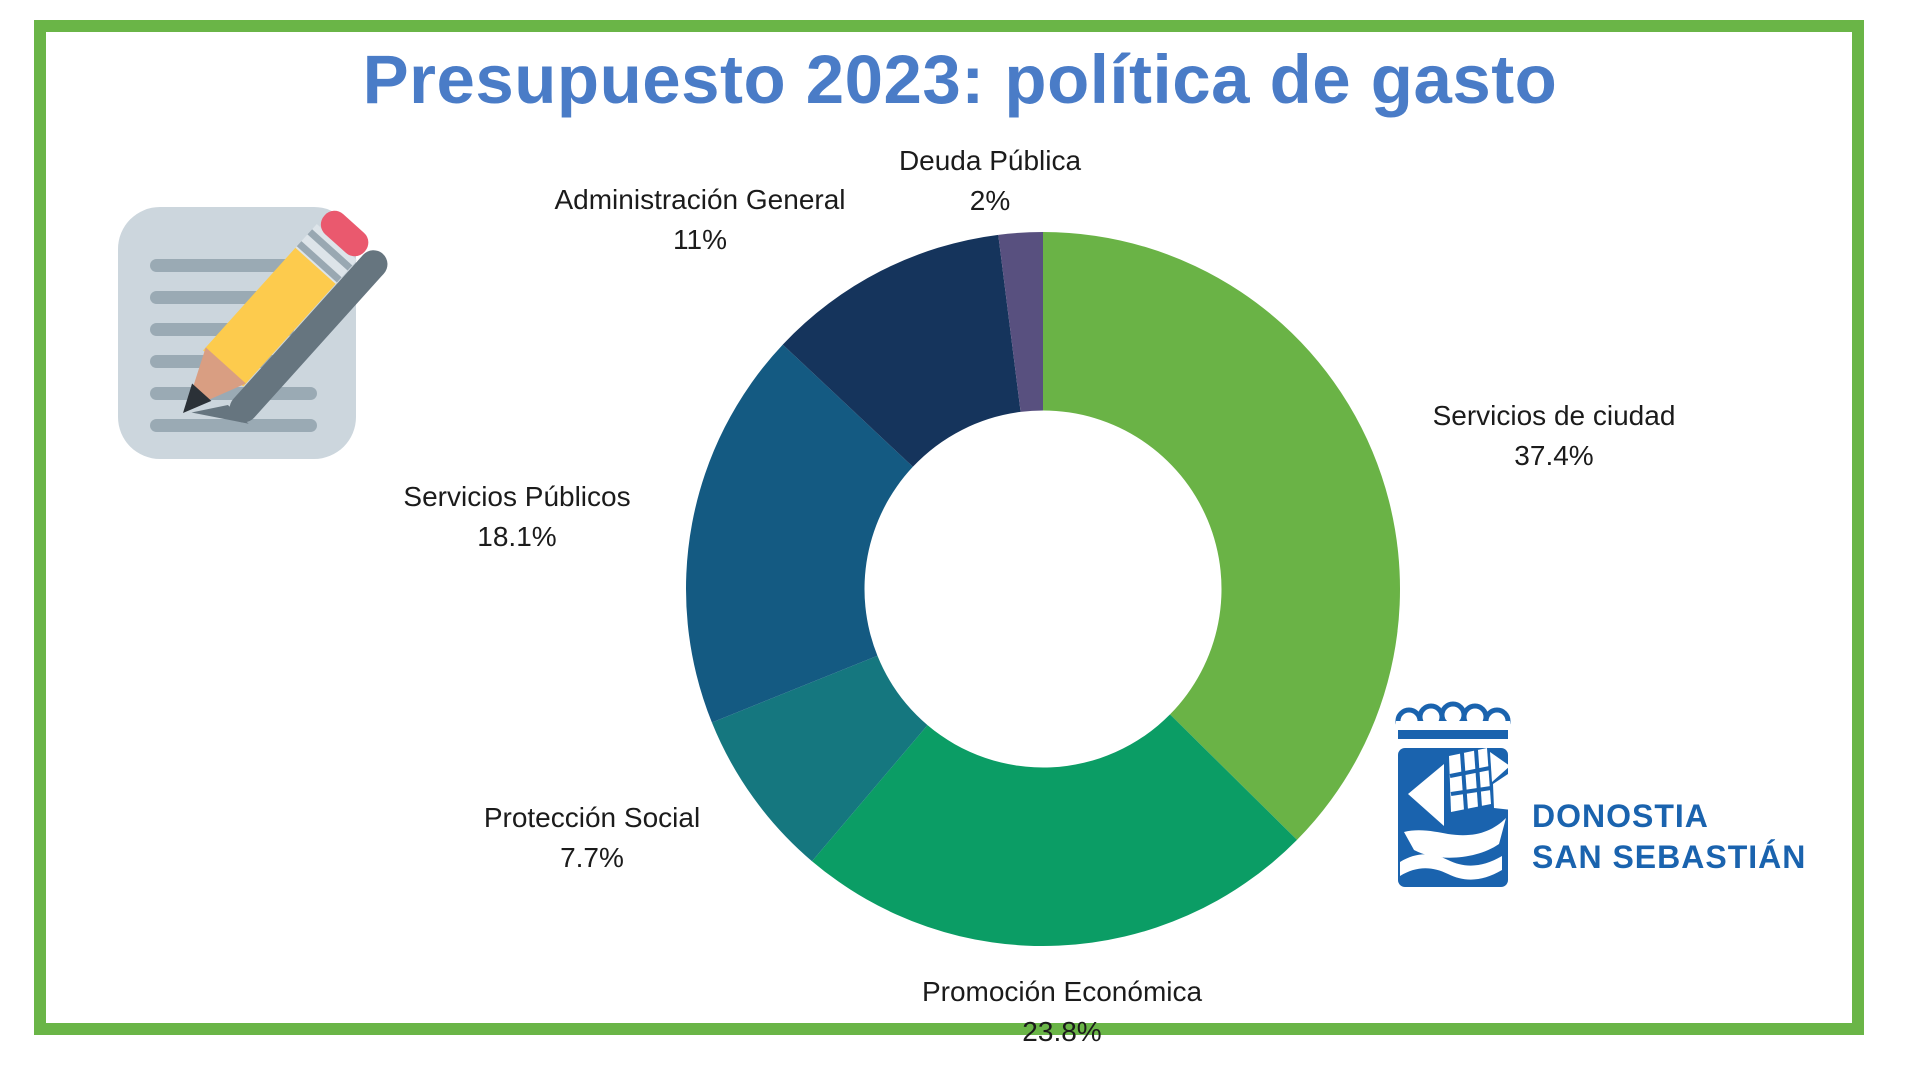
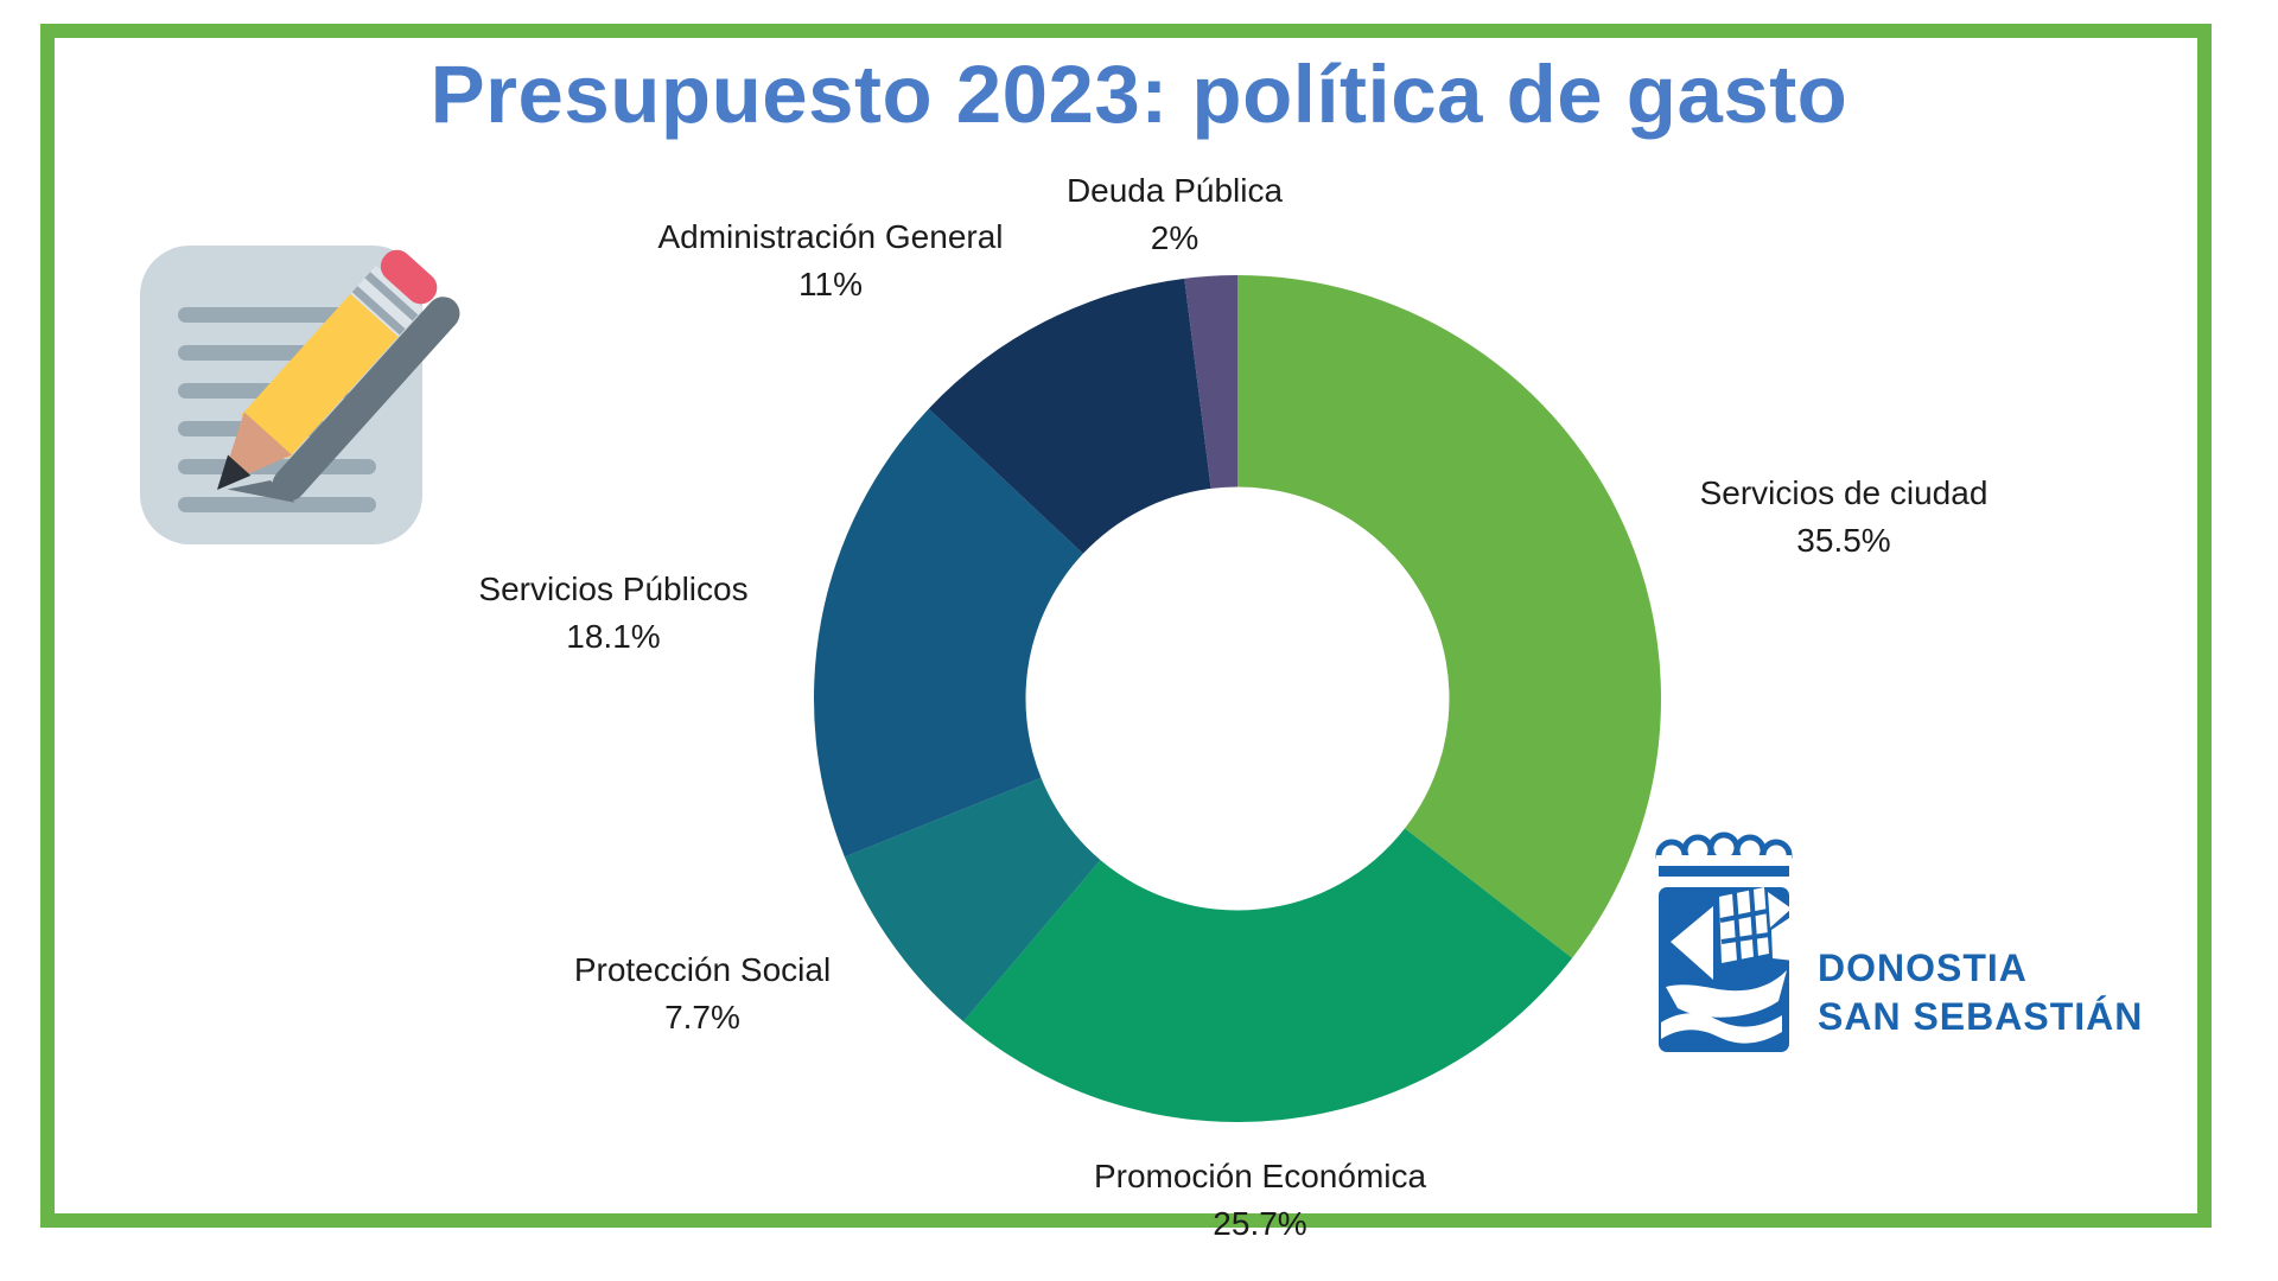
Servicios de ciudad: 37.4% -> 35.5%
Promoción Económica: 23.8% -> 25.7%
